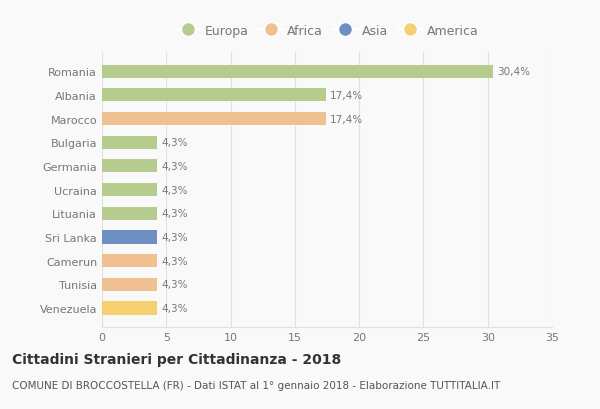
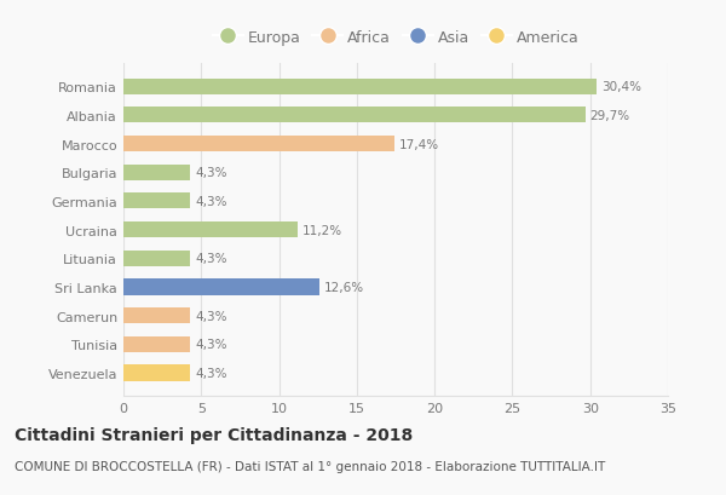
Albania: 17,4% -> 29,7%
Ucraina: 4,3% -> 11,2%
Sri Lanka: 4,3% -> 12,6%
